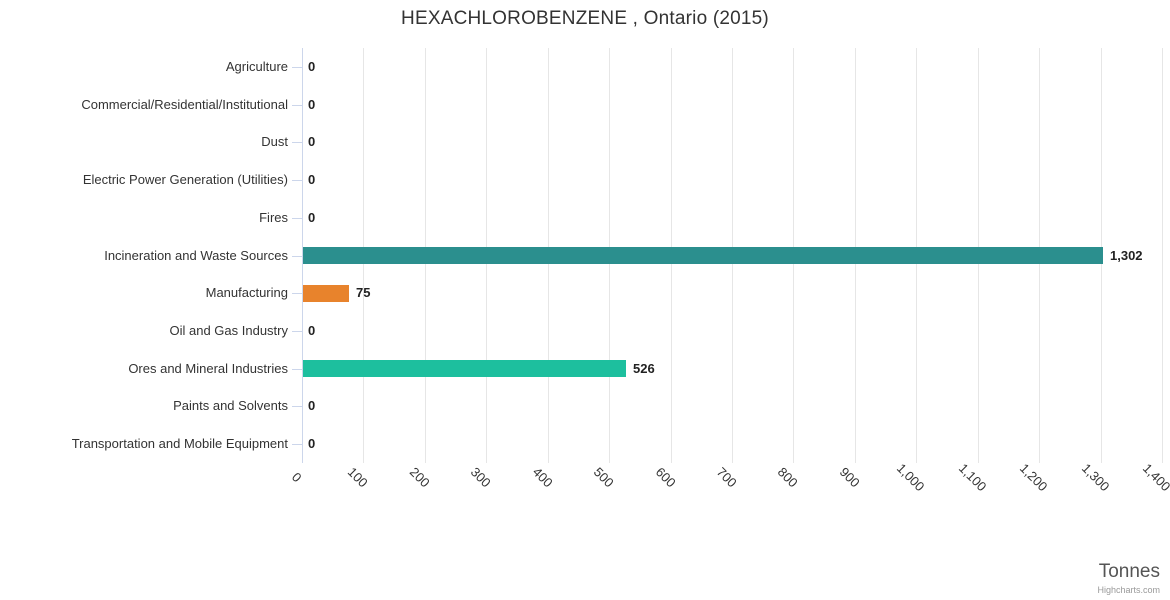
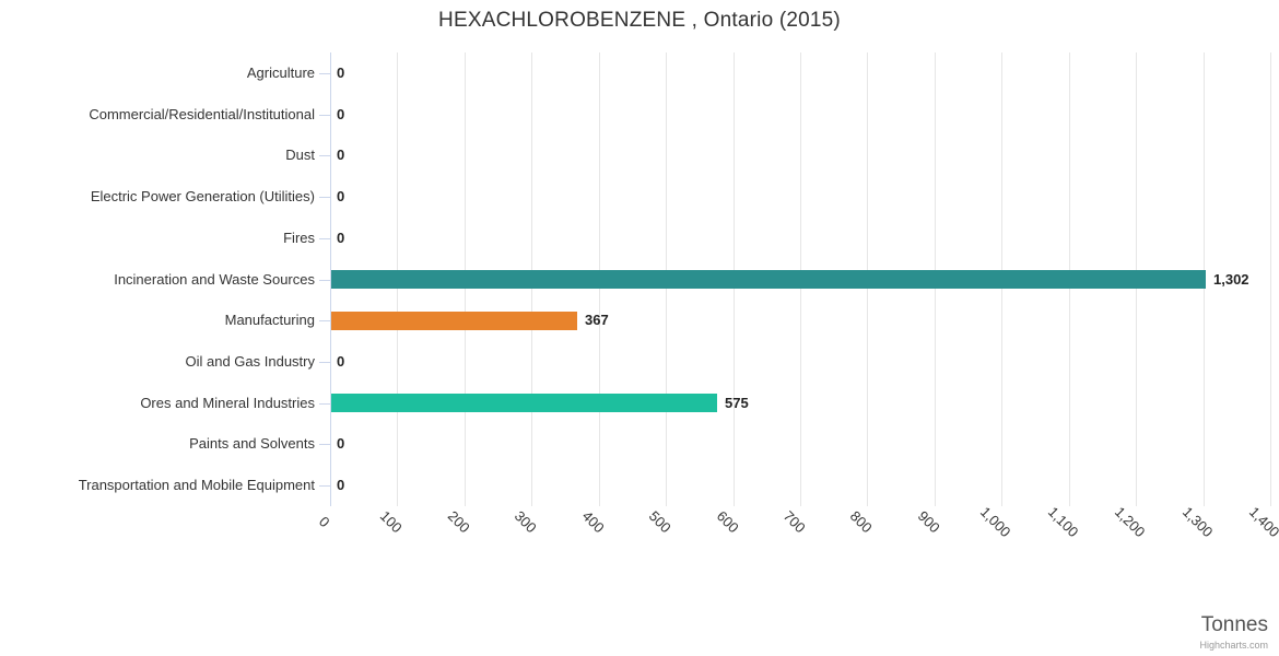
Manufacturing: 75 -> 367
Ores and Mineral Industries: 526 -> 575
